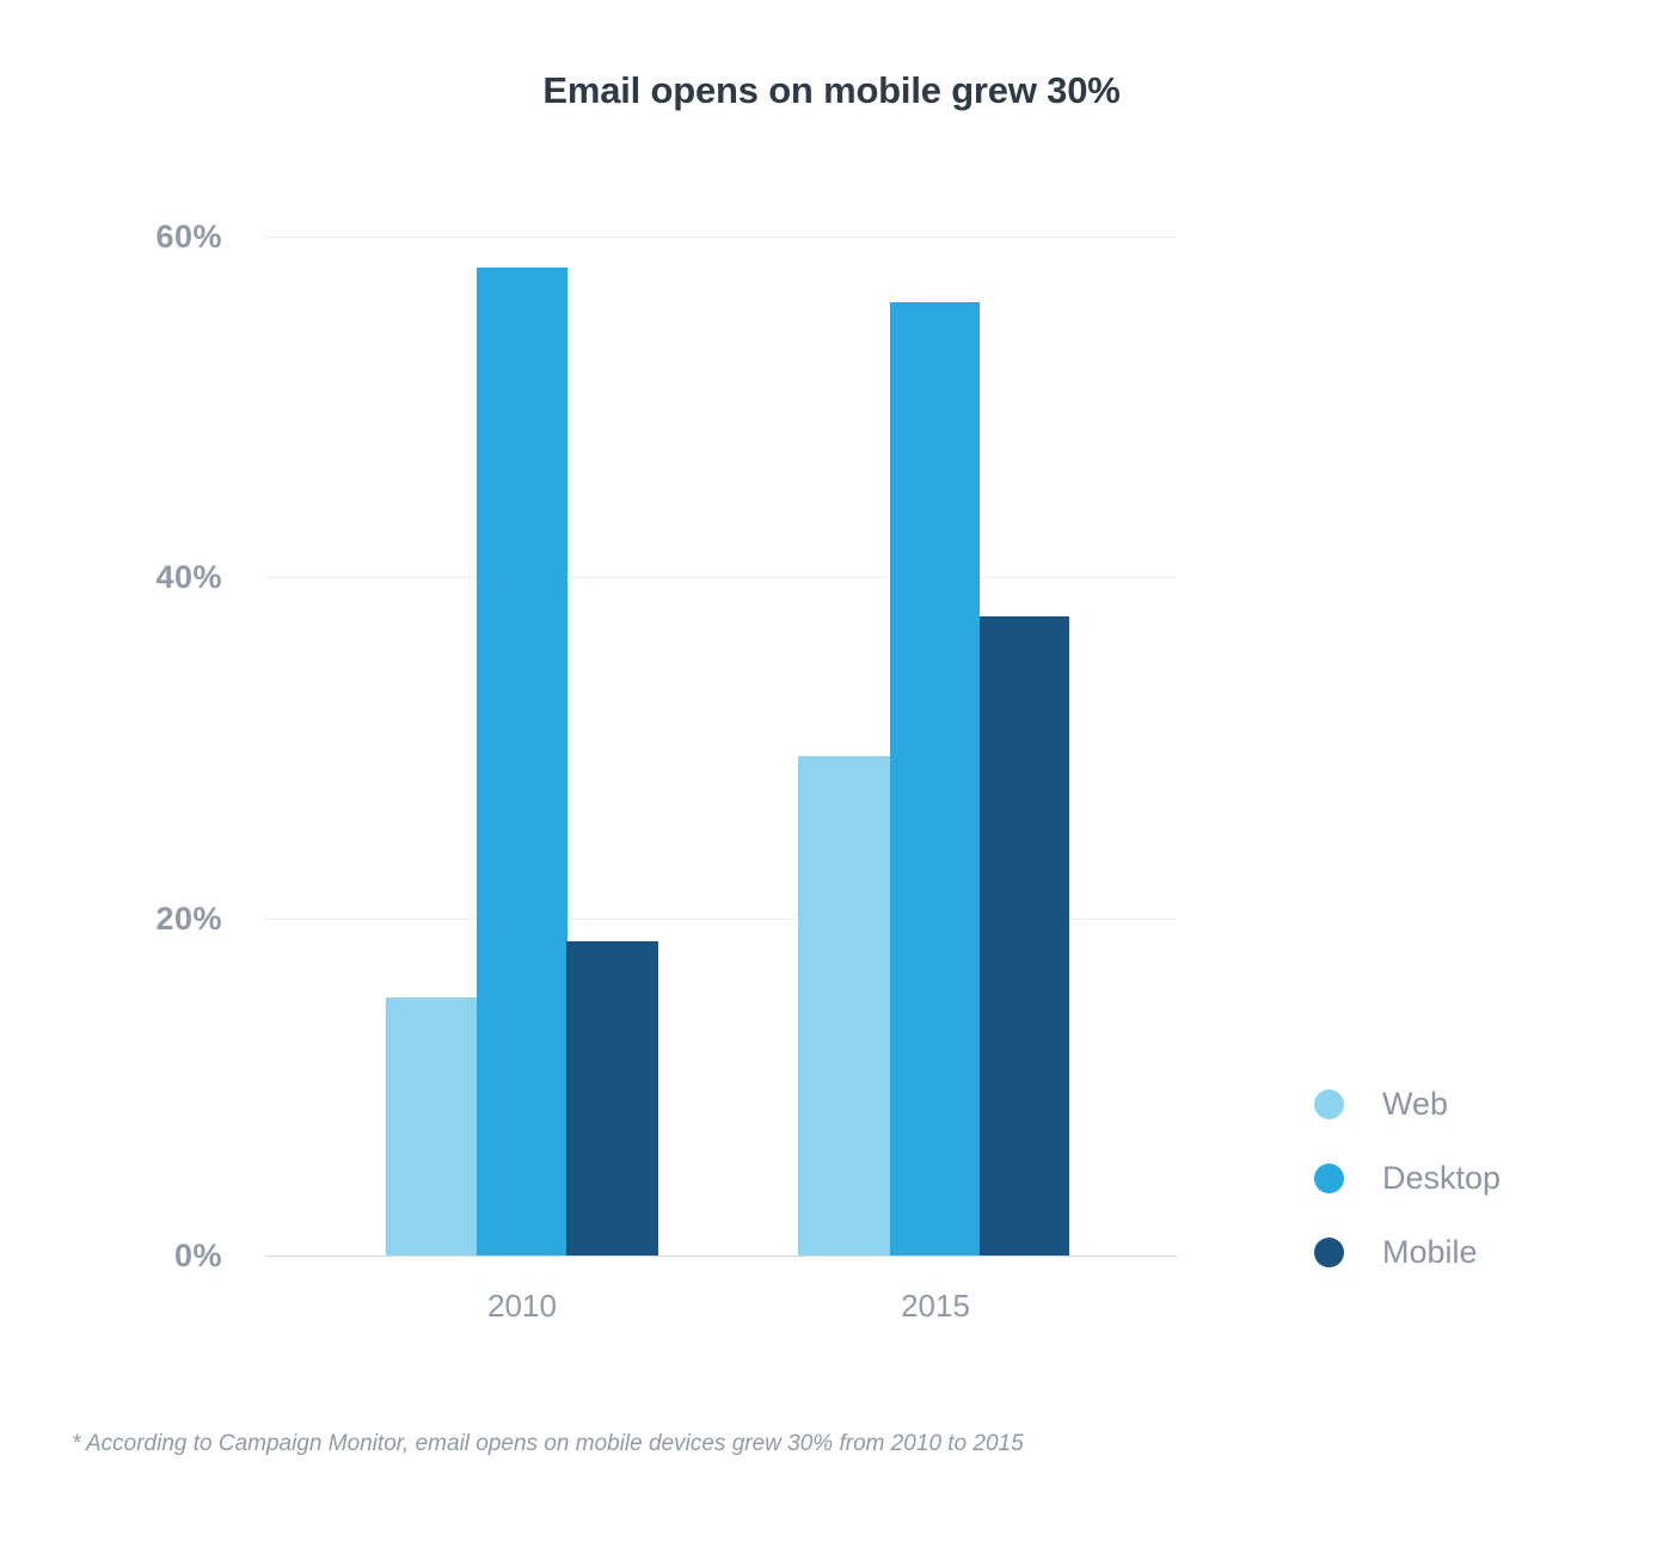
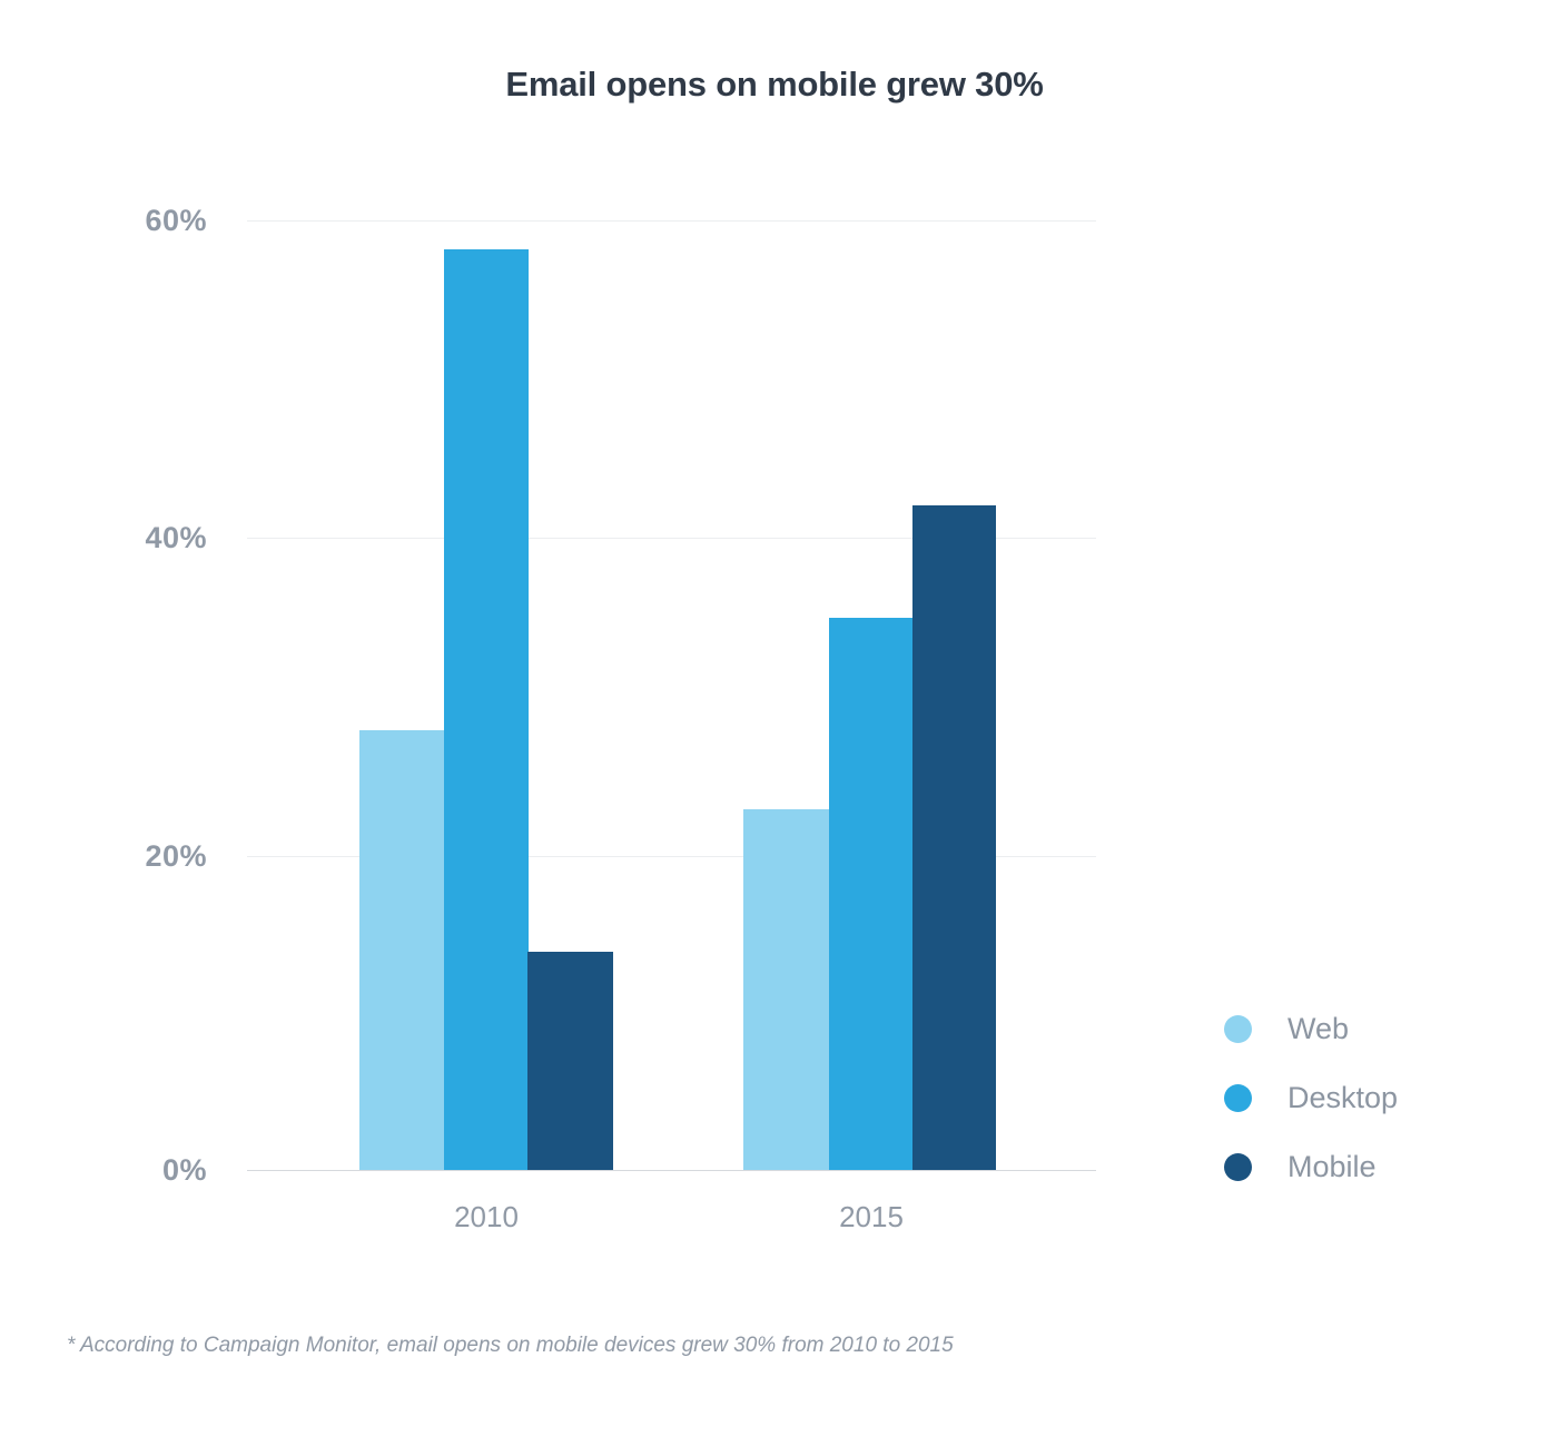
Web/2010: 15.2% -> 27.8%
Mobile/2010: 18.5% -> 13.8%
Web/2015: 29.4% -> 22.8%
Desktop/2015: 56.1% -> 34.9%
Mobile/2015: 37.6% -> 42.0%
